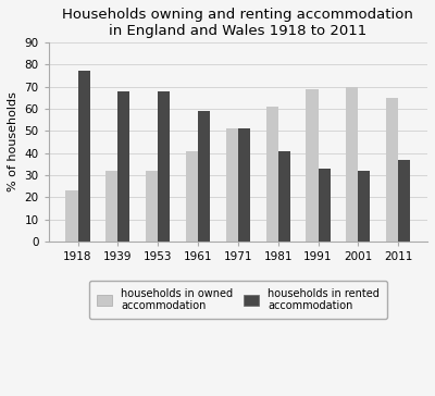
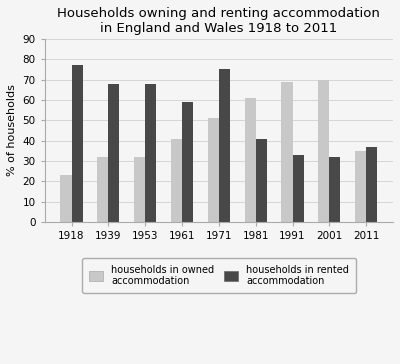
households in rented accommodation/1971: 51 -> 75
households in owned accommodation/2011: 65 -> 35
